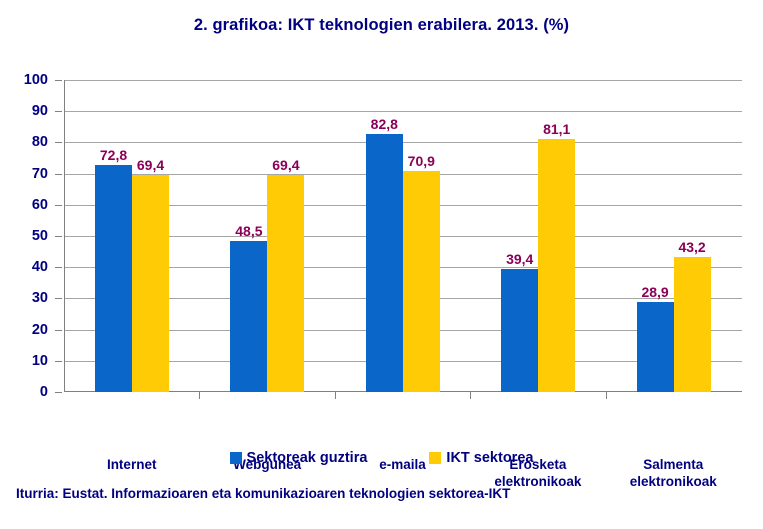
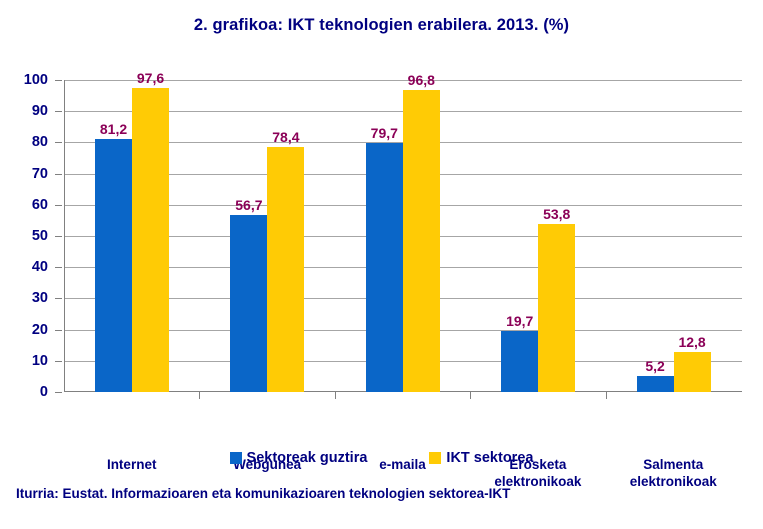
Sektoreak guztira/Internet: 72,8 -> 81,2
IKT sektorea/Internet: 69,4 -> 97,6
Sektoreak guztira/Webgunea: 48,5 -> 56,7
IKT sektorea/Webgunea: 69,4 -> 78,4
Sektoreak guztira/e-maila: 82,8 -> 79,7
IKT sektorea/e-maila: 70,9 -> 96,8
Sektoreak guztira/Erosketa elektronikoak: 39,4 -> 19,7
IKT sektorea/Erosketa elektronikoak: 81,1 -> 53,8
Sektoreak guztira/Salmenta elektronikoak: 28,9 -> 5,2
IKT sektorea/Salmenta elektronikoak: 43,2 -> 12,8
